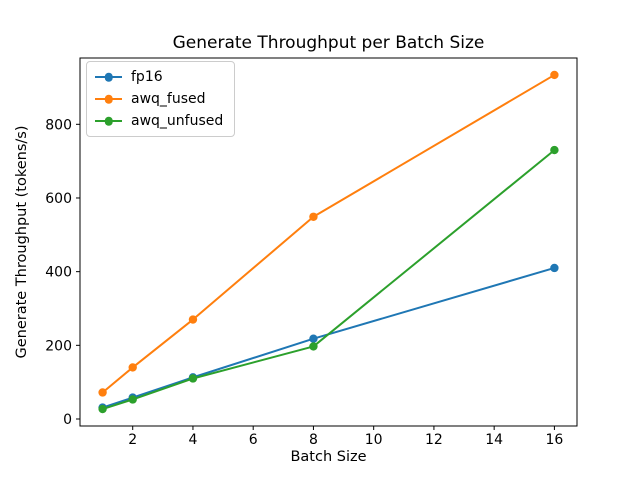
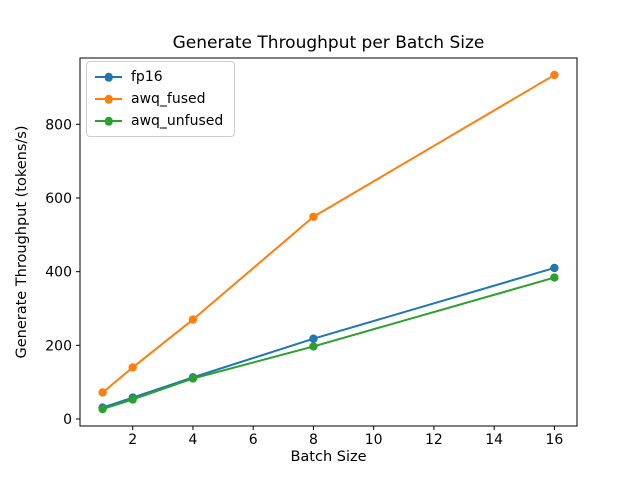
awq_unfused/16: 730 -> 380
